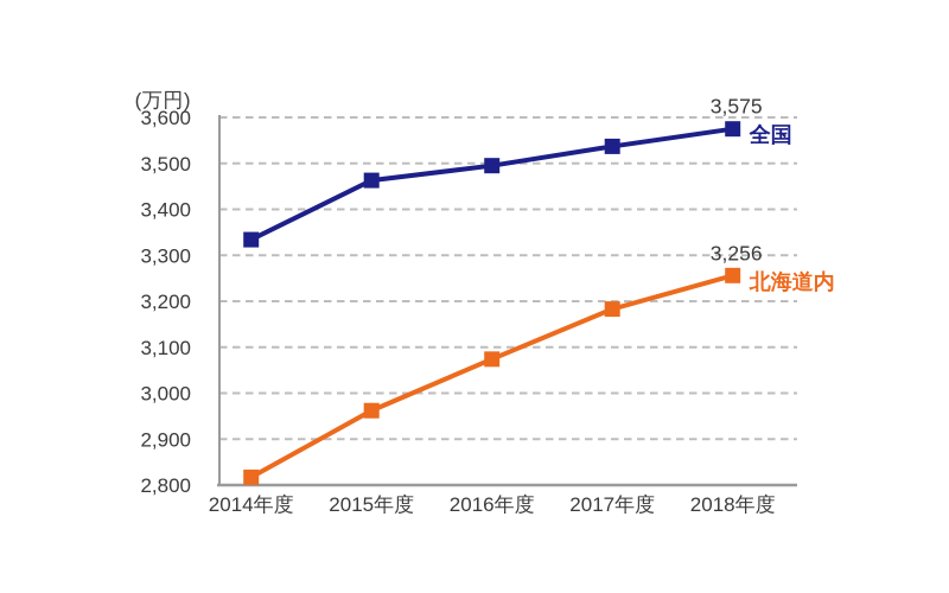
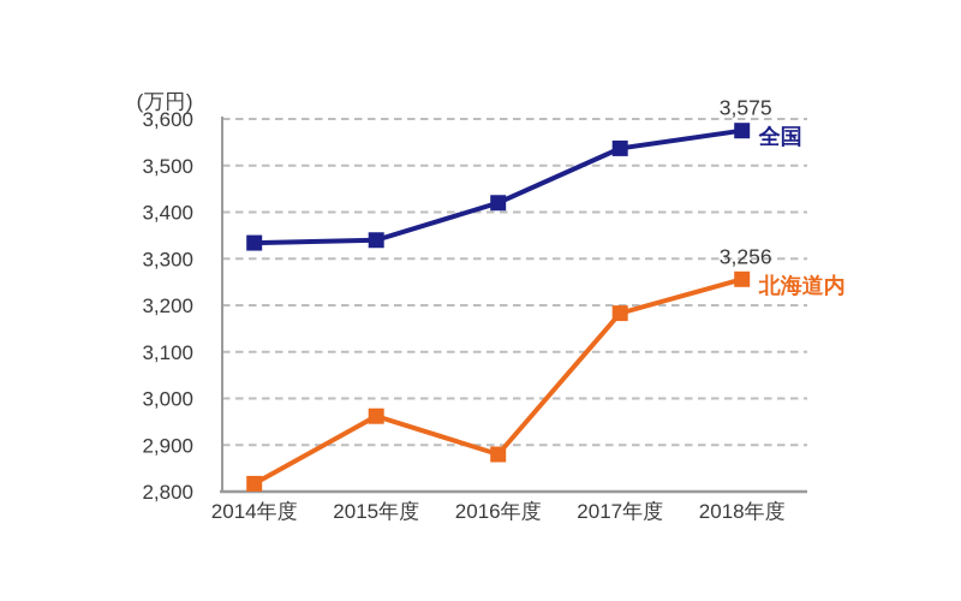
全国/2015年度: 3460 -> 3340
全国/2016年度: 3500 -> 3420
北海道内/2016年度: 3070 -> 2880
